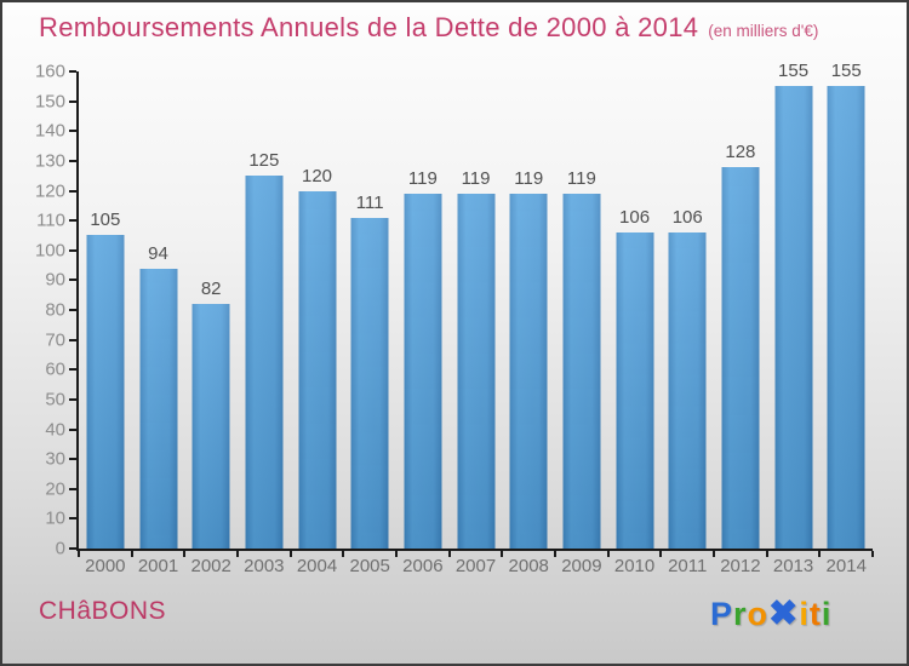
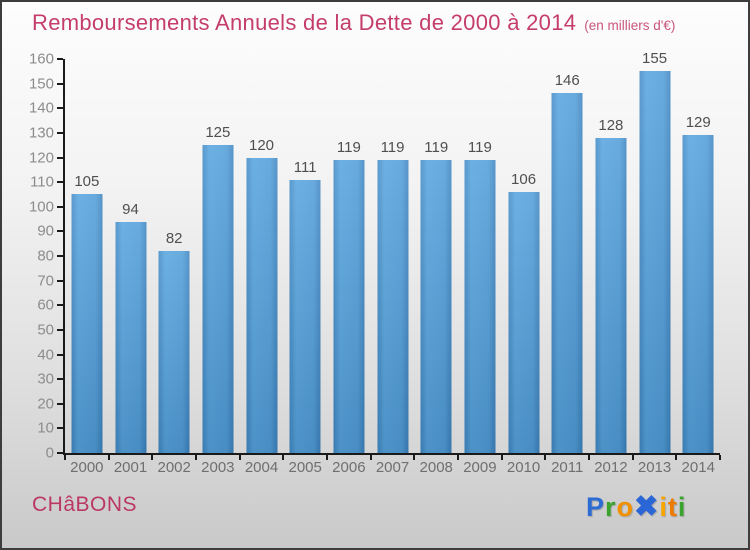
2011: 106 -> 146
2014: 155 -> 129
